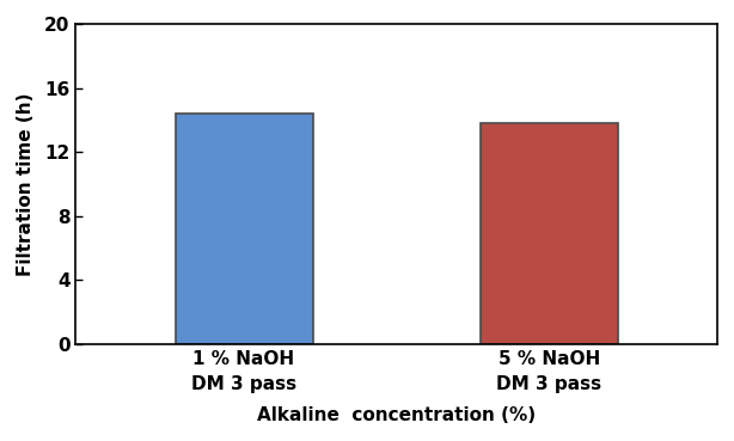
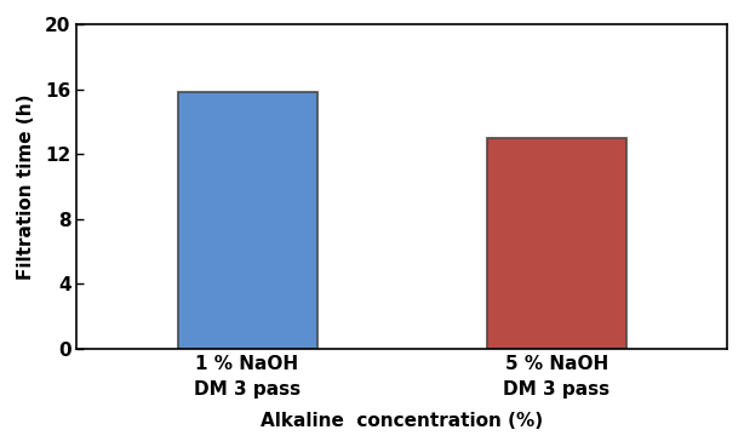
1 % NaOH DM 3 pass: 14.4 -> 15.8
5 % NaOH DM 3 pass: 13.8 -> 13.0
